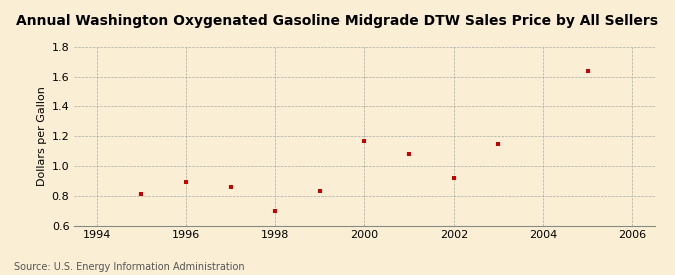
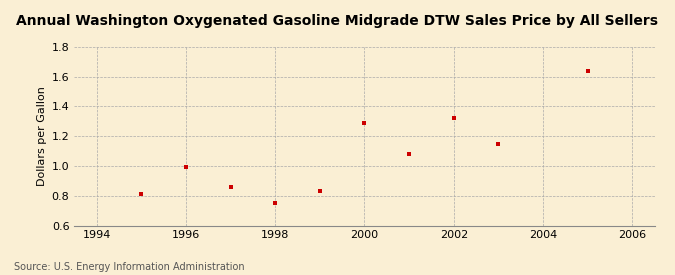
1996: 0.89 -> 0.99
1998: 0.70 -> 0.75
2000: 1.17 -> 1.29
2002: 0.92 -> 1.32
